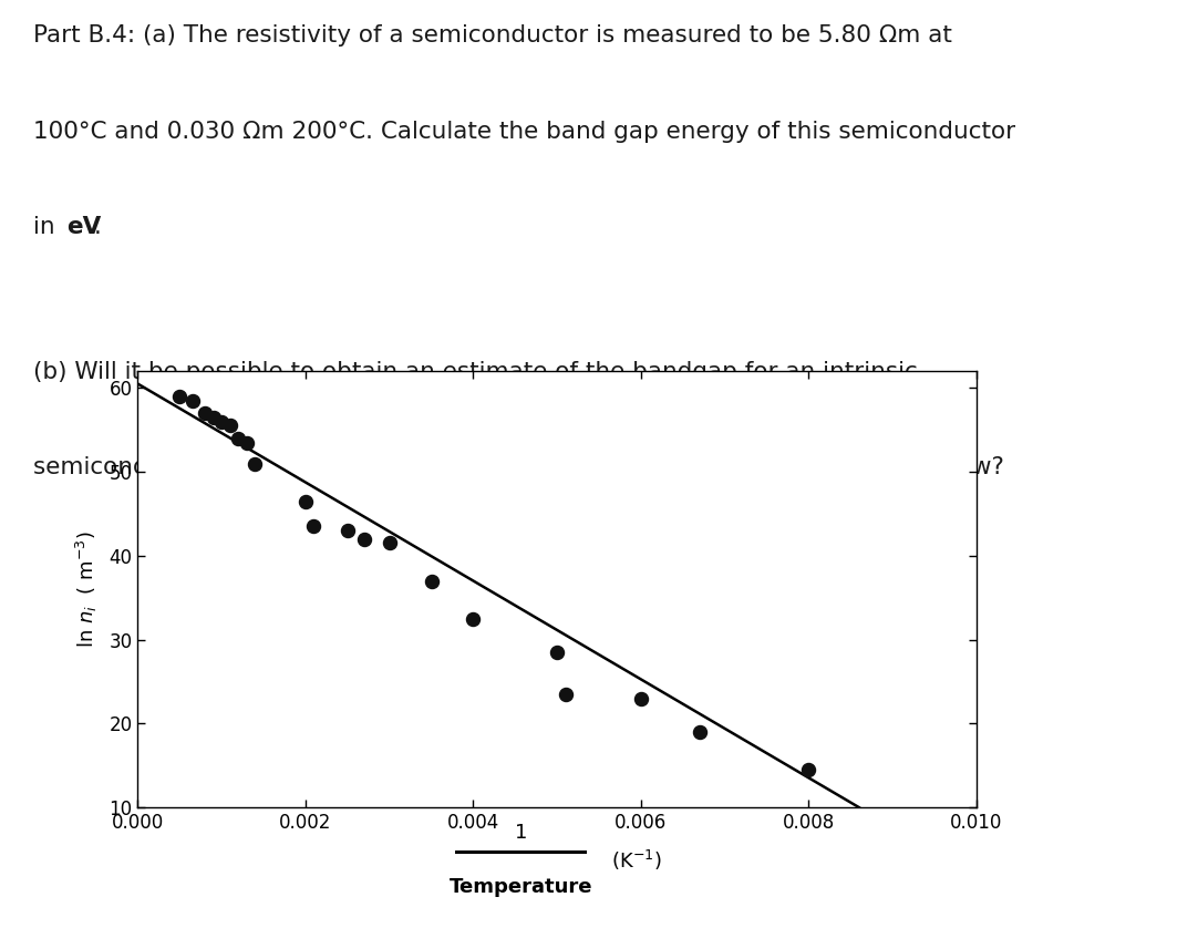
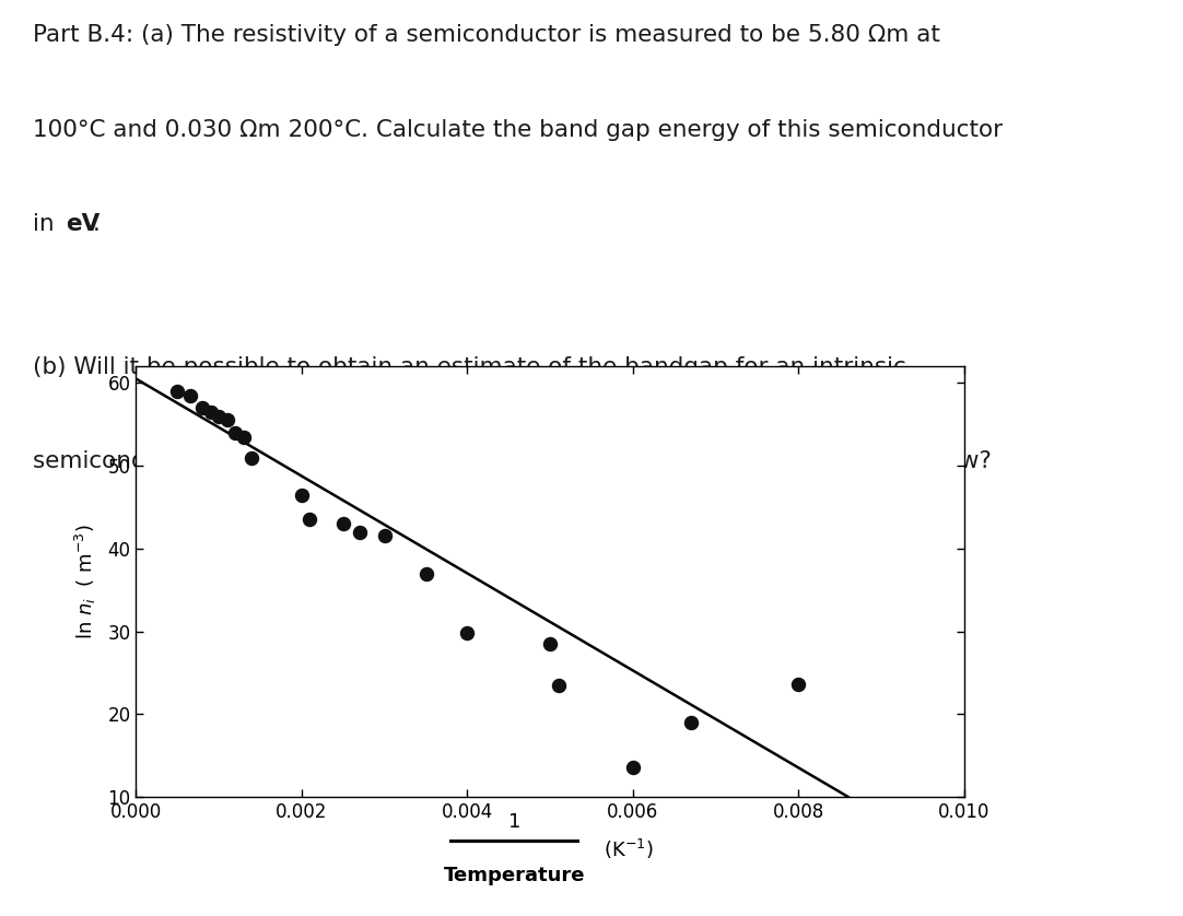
0.004: 32.5 -> 29.8
0.006: 23.0 -> 13.6
0.008: 14.5 -> 23.6
